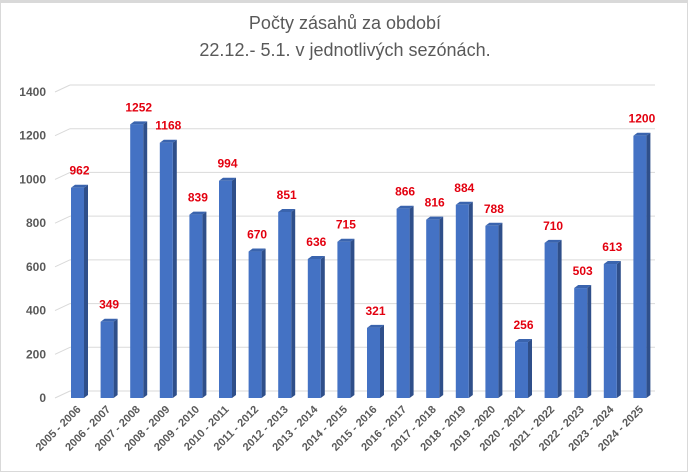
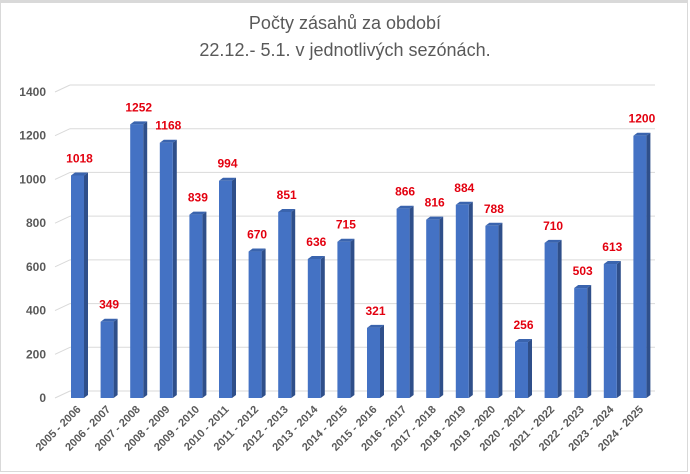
2005 - 2006: 962 -> 1018
